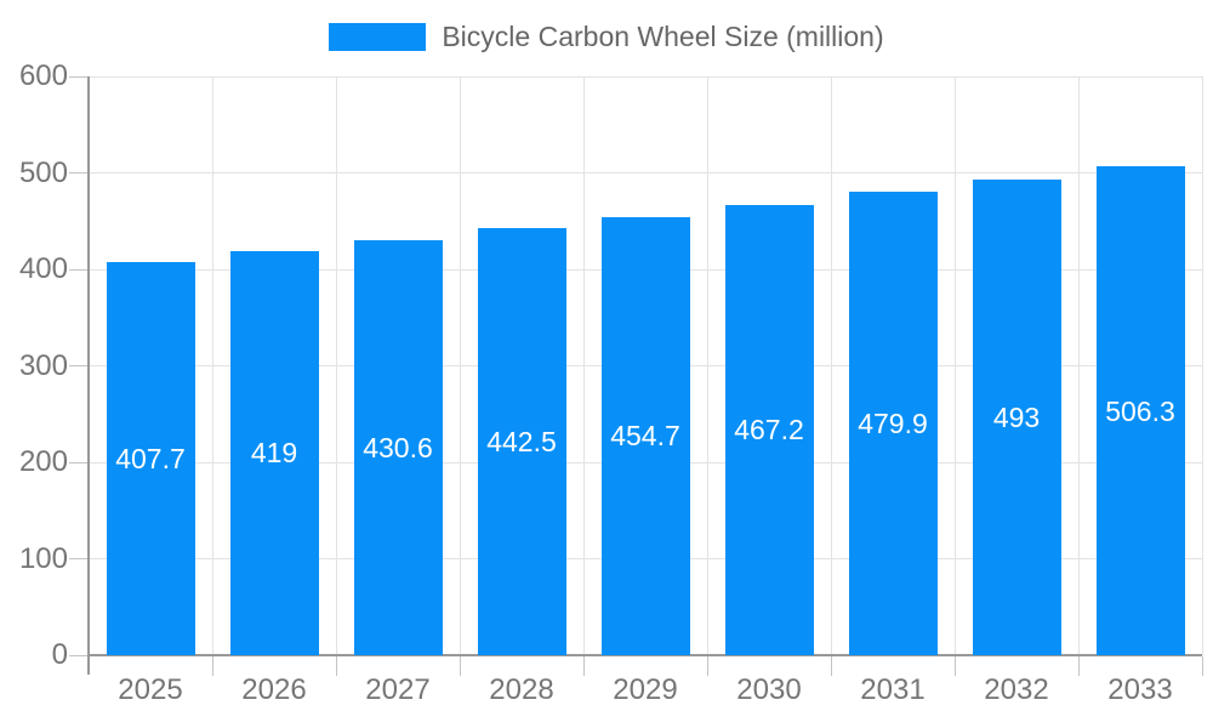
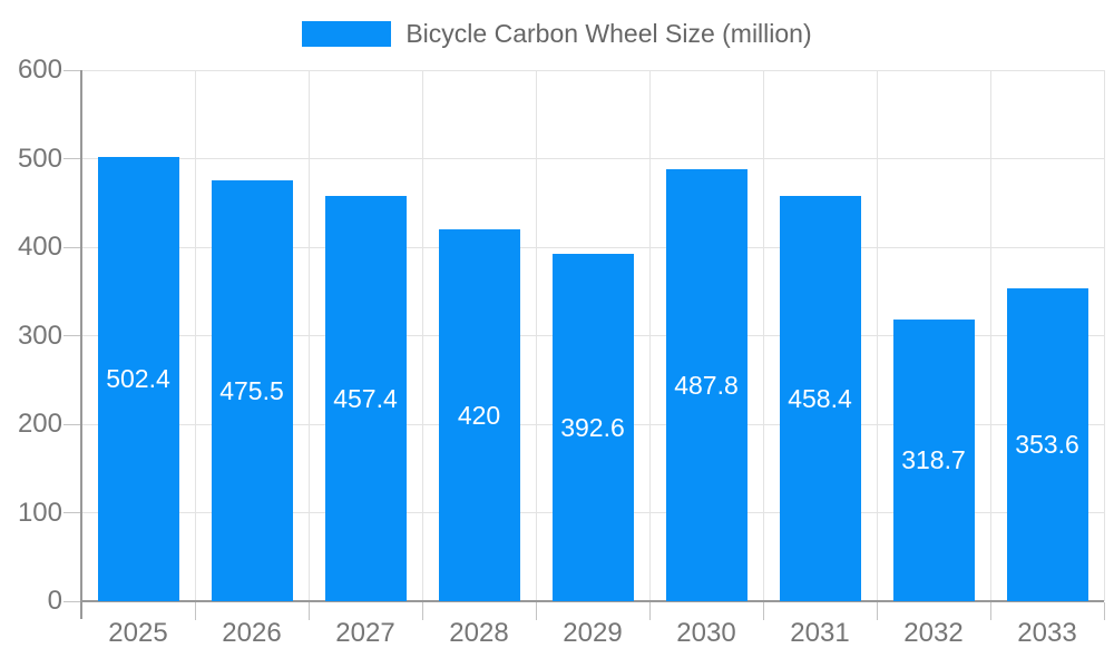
2025: 407.7 -> 502.4
2026: 419 -> 475.5
2027: 430.6 -> 457.4
2028: 442.5 -> 420
2029: 454.7 -> 392.6
2030: 467.2 -> 487.8
2031: 479.9 -> 458.4
2032: 493 -> 318.7
2033: 506.3 -> 353.6
